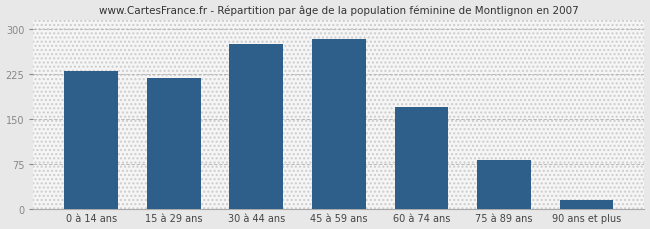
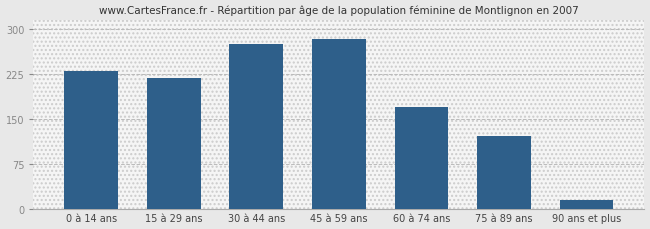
75 à 89 ans: 82 -> 122
